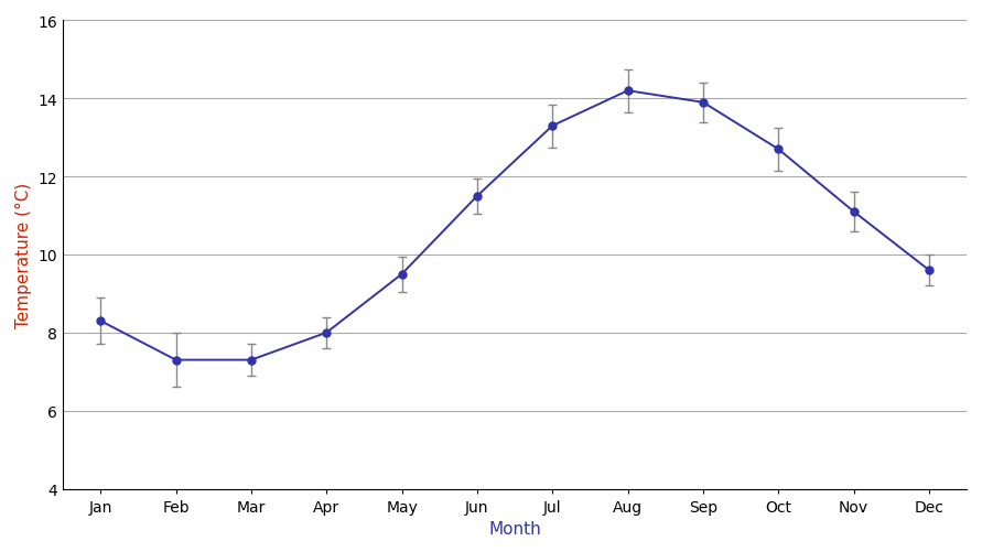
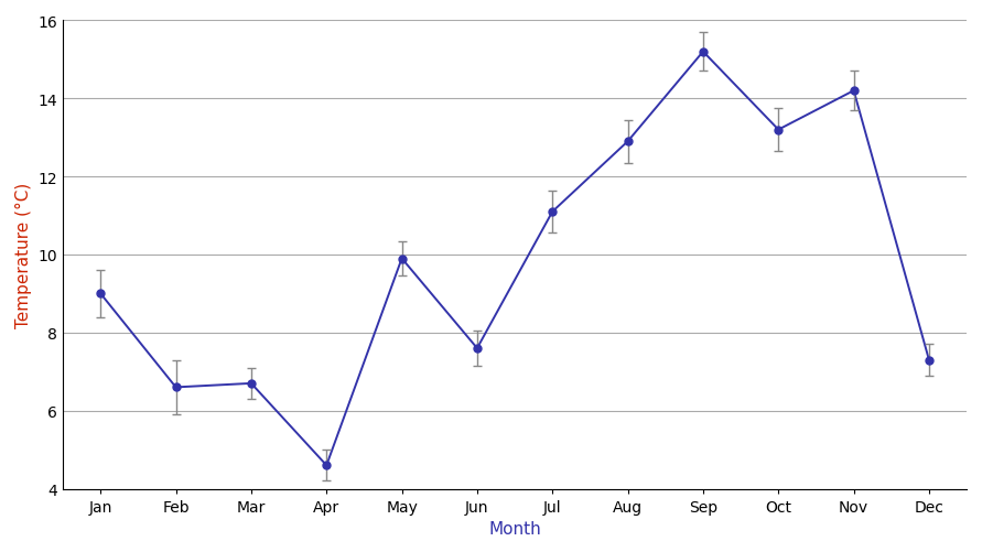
Jan: 8.3 -> 9.0
Feb: 7.3 -> 6.6
Mar: 7.3 -> 6.7
Apr: 8.0 -> 4.6
May: 9.5 -> 9.9
Jun: 11.5 -> 7.6
Jul: 13.3 -> 11.1
Aug: 14.2 -> 12.9
Sep: 13.9 -> 15.2
Oct: 12.7 -> 13.2
Nov: 11.1 -> 14.2
Dec: 9.6 -> 7.3
